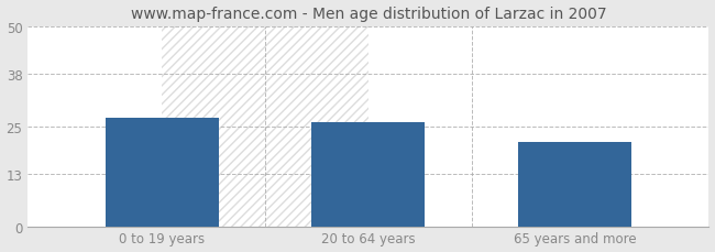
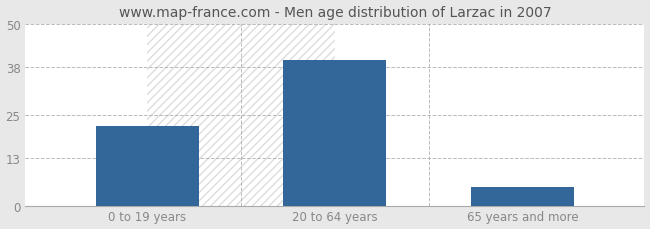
0 to 19 years: 27 -> 22
20 to 64 years: 26 -> 40
65 years and more: 21 -> 5
